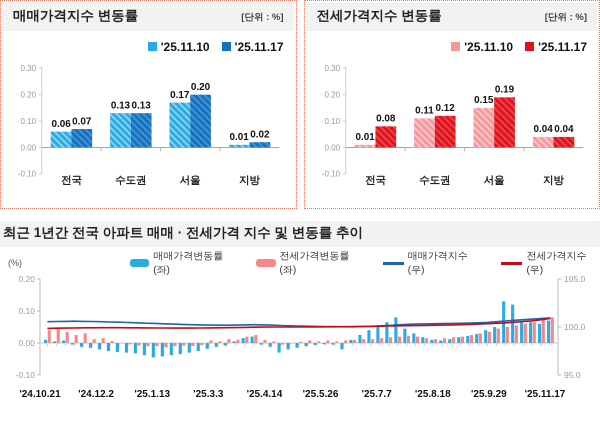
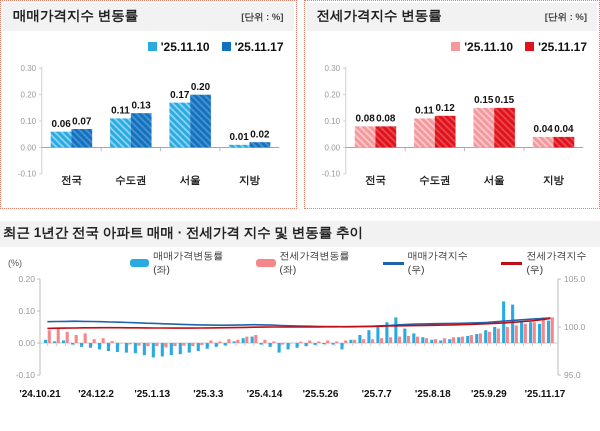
매매가격지수 변동률/'25.11.10/수도권: 0.13 -> 0.11
전세가격지수 변동률/'25.11.10/전국: 0.01 -> 0.08
전세가격지수 변동률/'25.11.17/서울: 0.19 -> 0.15
